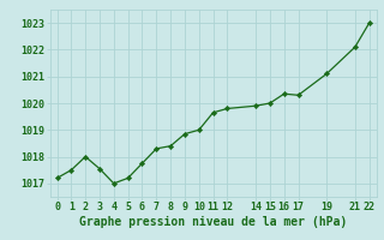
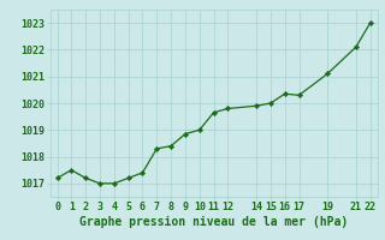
2: 1018.00 -> 1017.20
3: 1017.55 -> 1017.00
6: 1017.75 -> 1017.40
